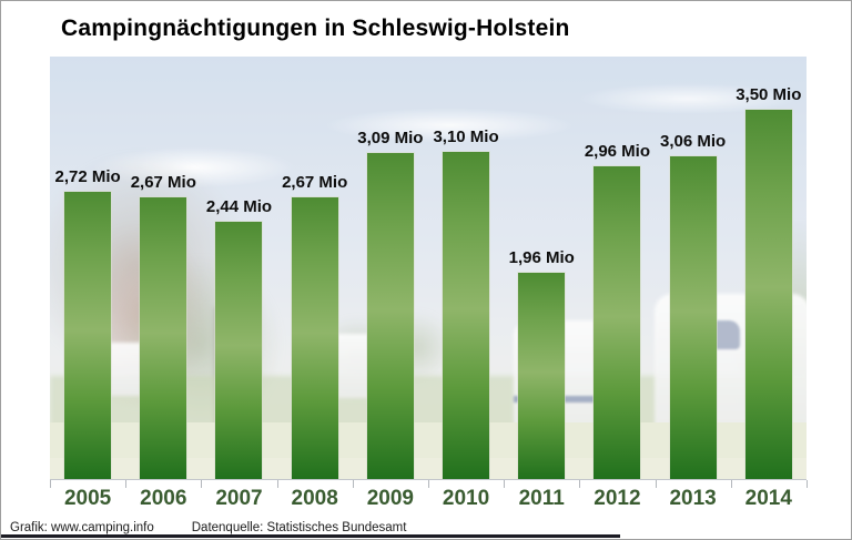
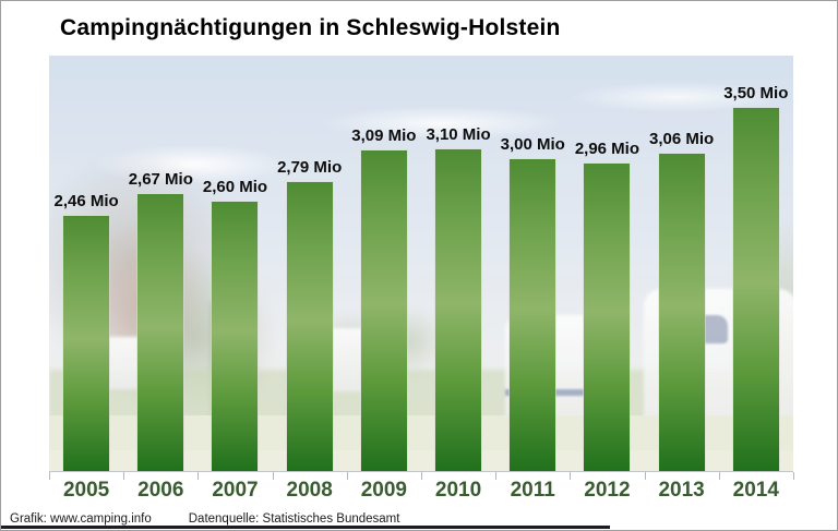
2005: 2,72 -> 2,46
2007: 2,44 -> 2,60
2008: 2,67 -> 2,79
2011: 1,96 -> 3,00
